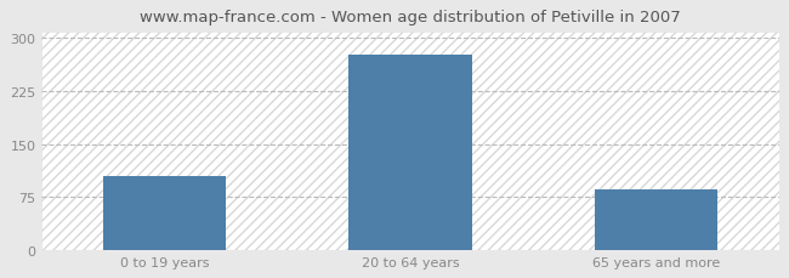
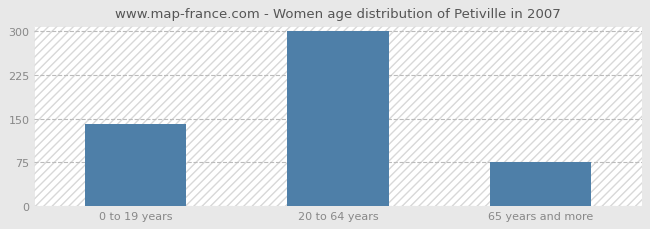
0 to 19 years: 104 -> 140
20 to 64 years: 276 -> 300
65 years and more: 86 -> 75
